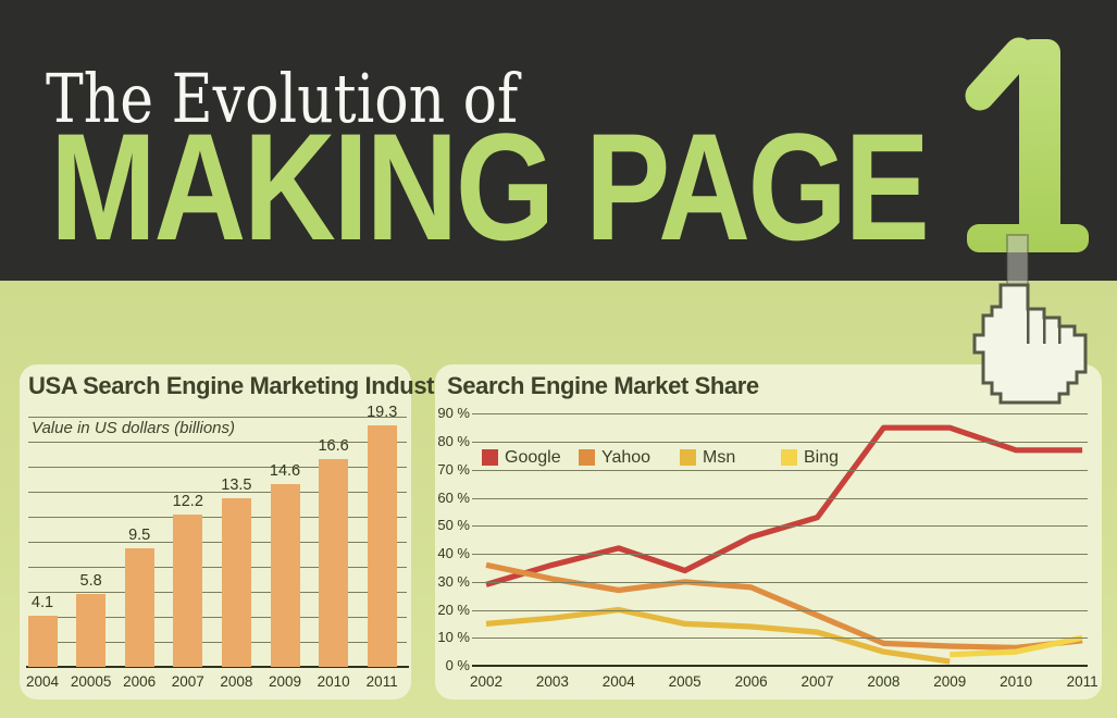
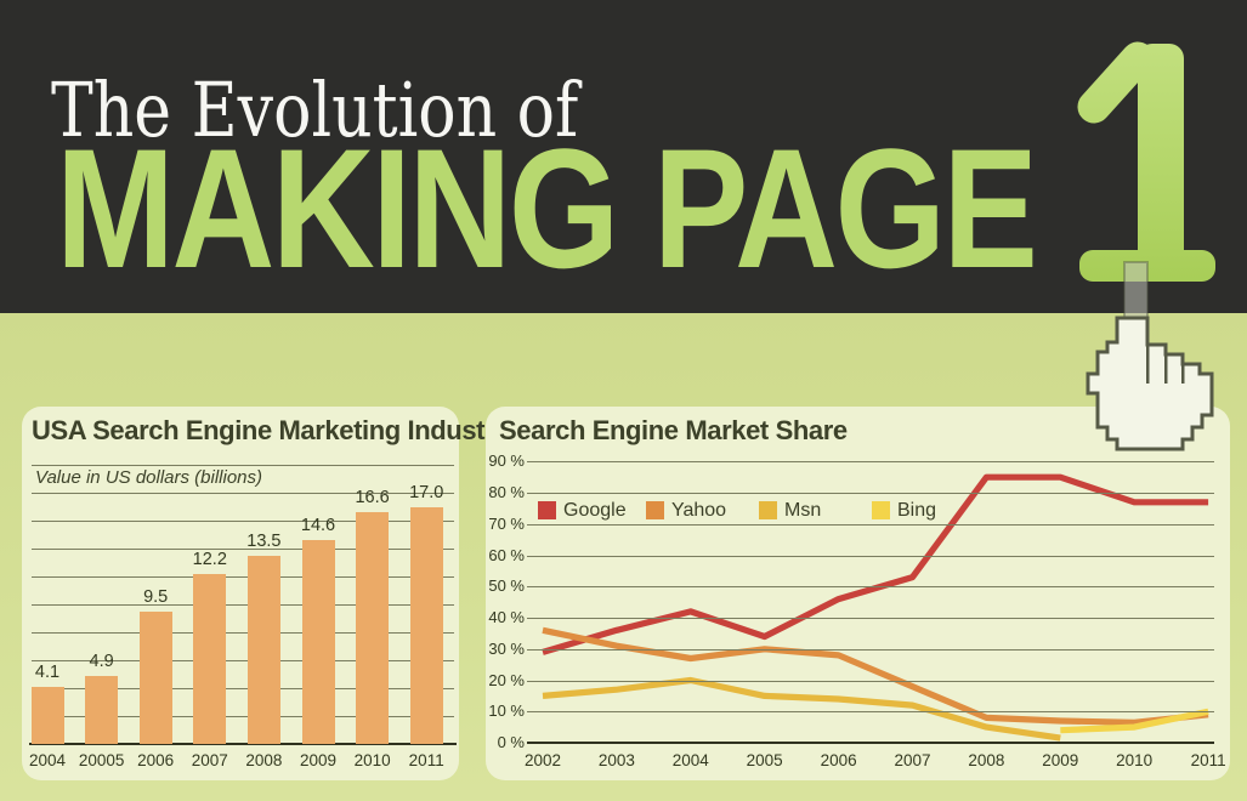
USA Search Engine Marketing Industry/20005: 5.8 -> 4.9
USA Search Engine Marketing Industry/2011: 19.3 -> 17.0
